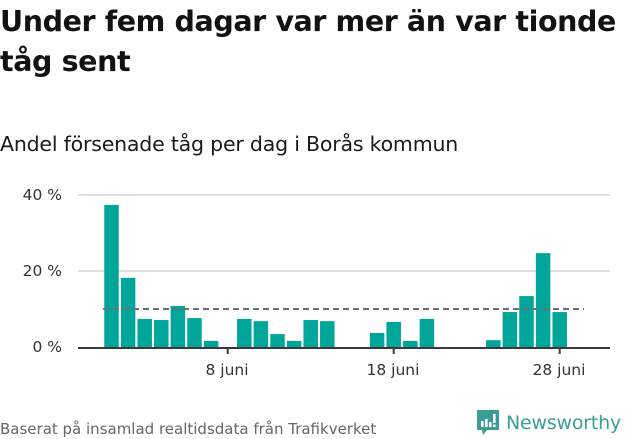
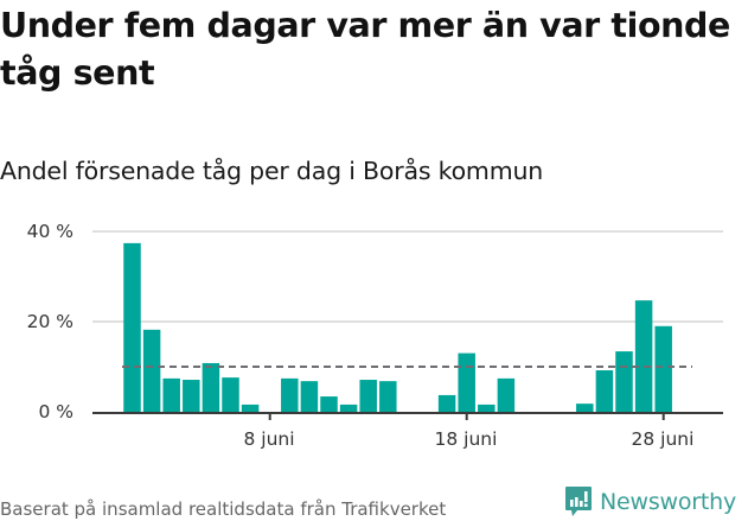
18 juni: 7% -> 13%
28 juni: 9% -> 19%
